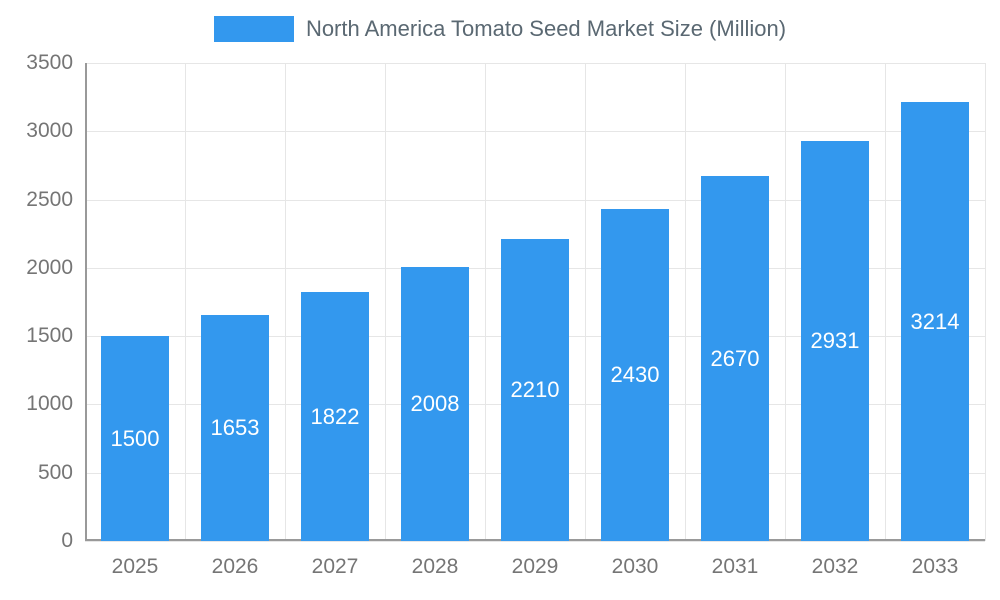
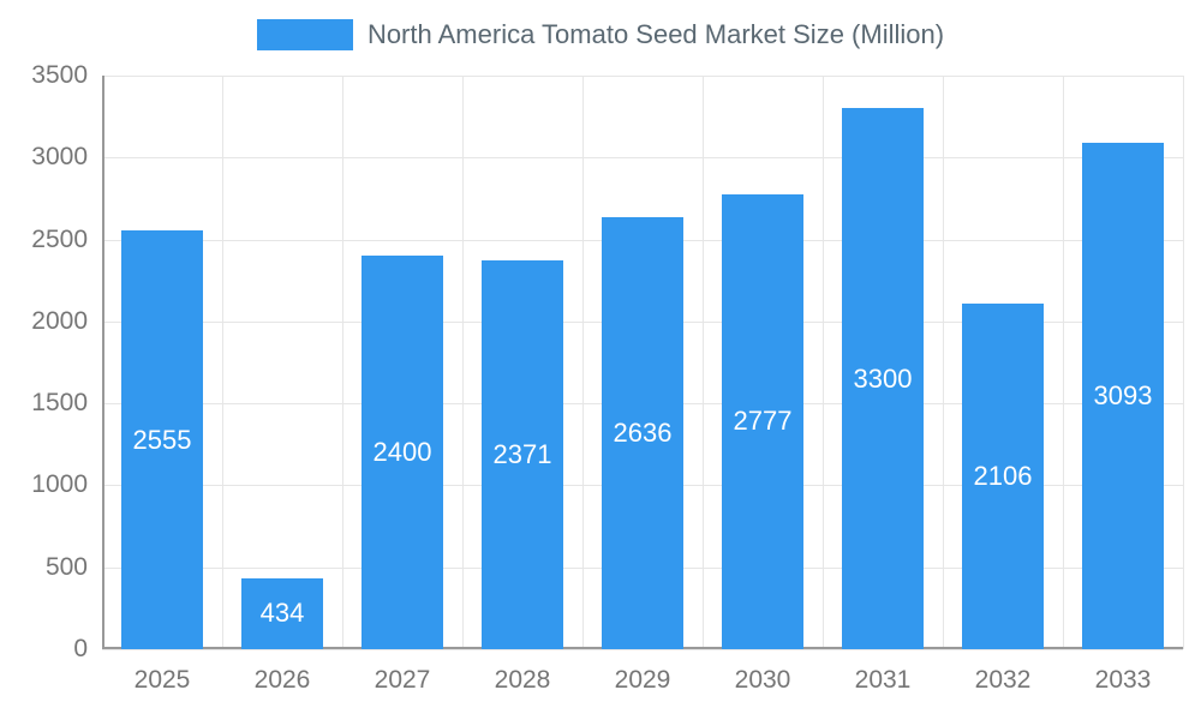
2025: 1500 -> 2555
2026: 1653 -> 434
2027: 1822 -> 2400
2028: 2008 -> 2371
2029: 2210 -> 2636
2030: 2430 -> 2777
2031: 2670 -> 3300
2032: 2931 -> 2106
2033: 3214 -> 3093
